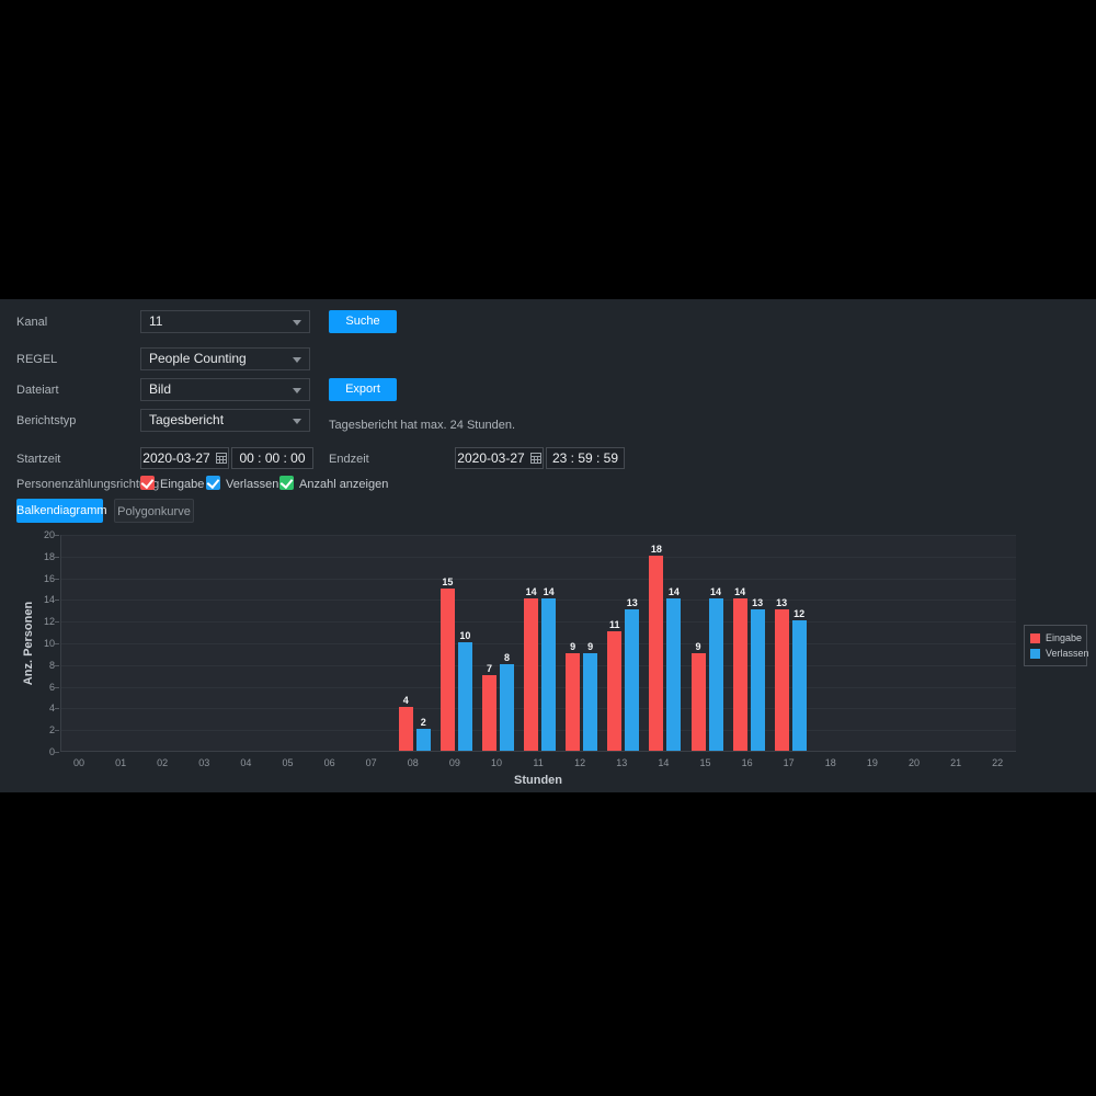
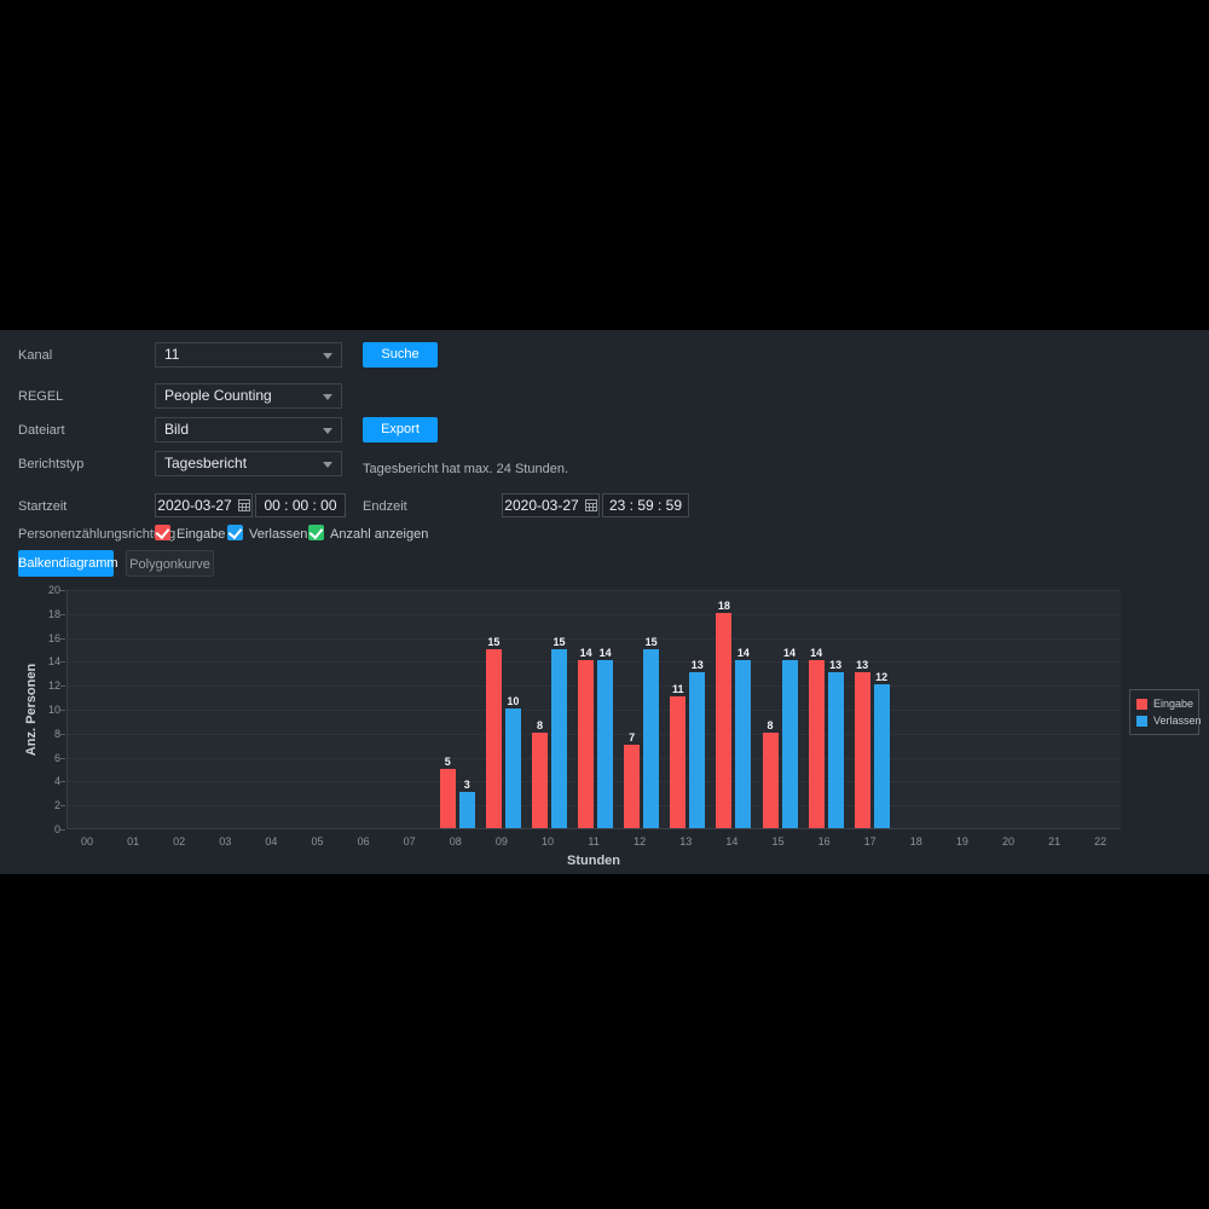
Eingabe/08: 4 -> 5
Verlassen/08: 2 -> 3
Eingabe/10: 7 -> 8
Verlassen/10: 8 -> 15
Eingabe/12: 9 -> 7
Verlassen/12: 9 -> 15
Eingabe/15: 9 -> 8
